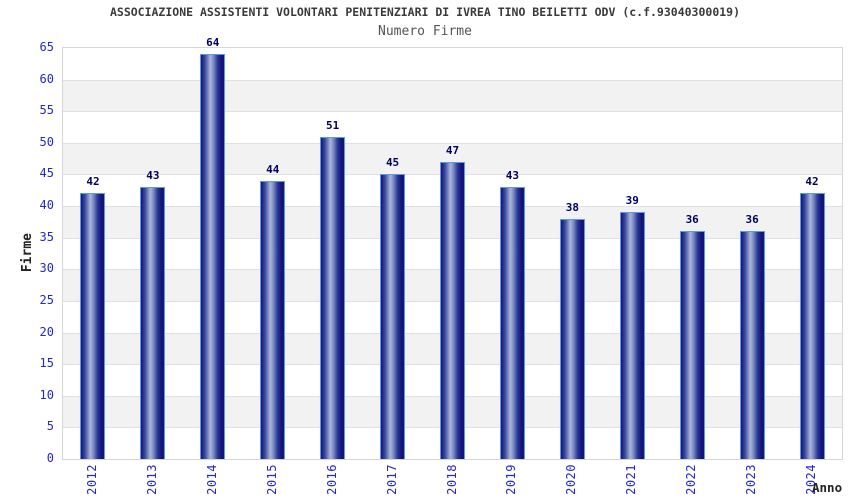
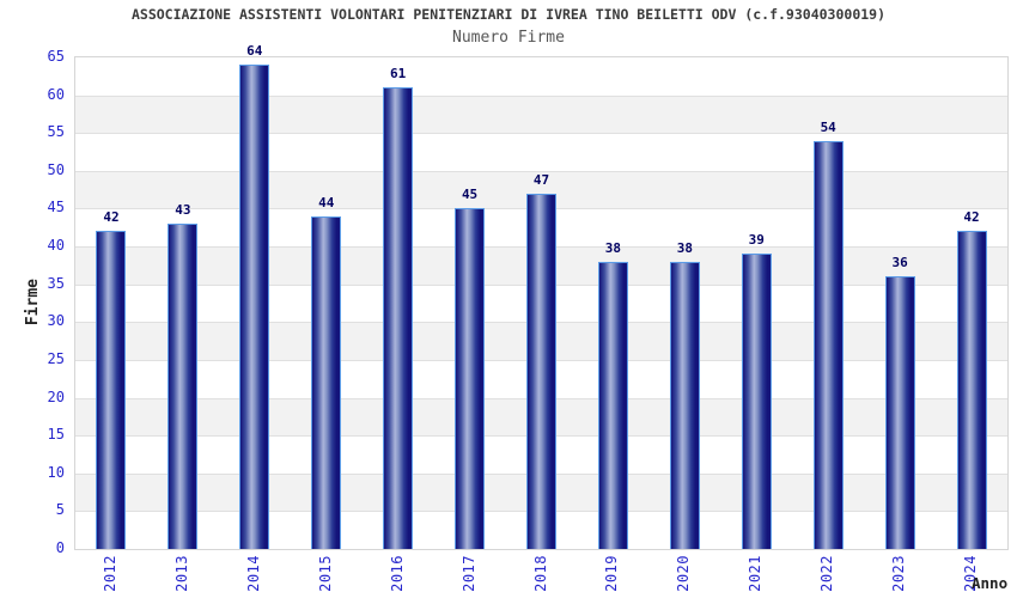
2016: 51 -> 61
2019: 43 -> 38
2022: 36 -> 54
